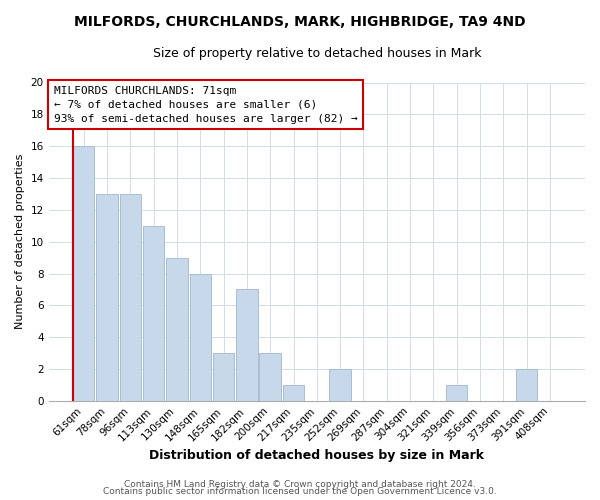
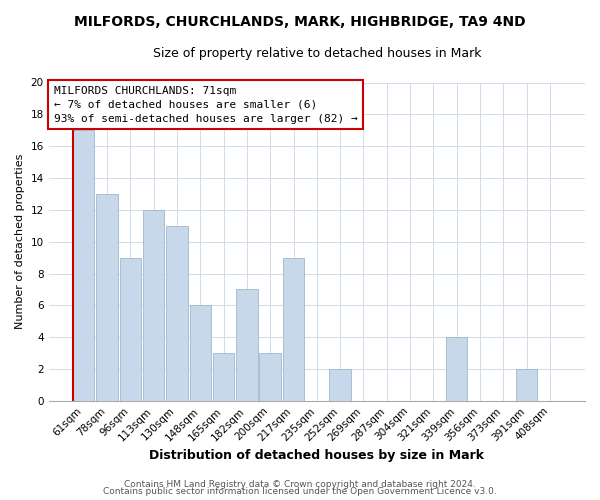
61sqm: 16 -> 17
96sqm: 13 -> 9
113sqm: 11 -> 12
130sqm: 9 -> 11
148sqm: 8 -> 6
217sqm: 1 -> 9
339sqm: 1 -> 4
